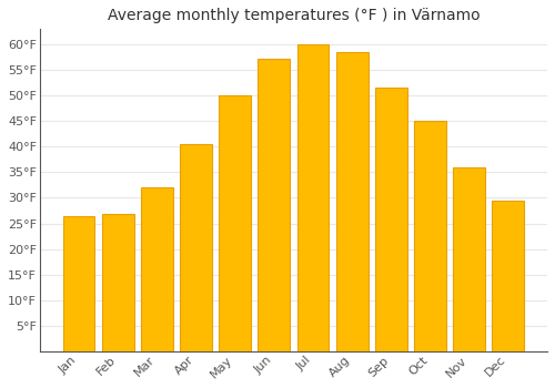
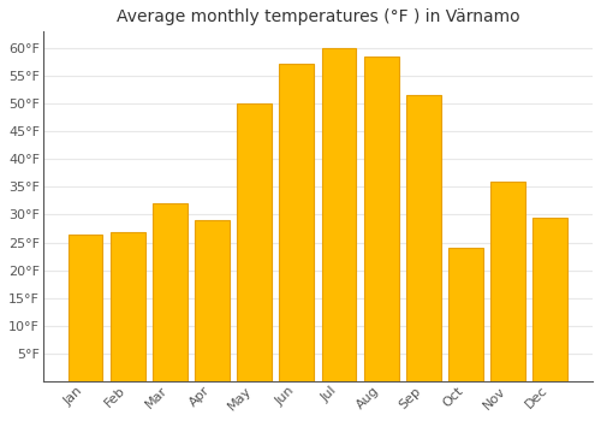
Apr: 40.5°F -> 29.0°F
Oct: 45.0°F -> 24.0°F
